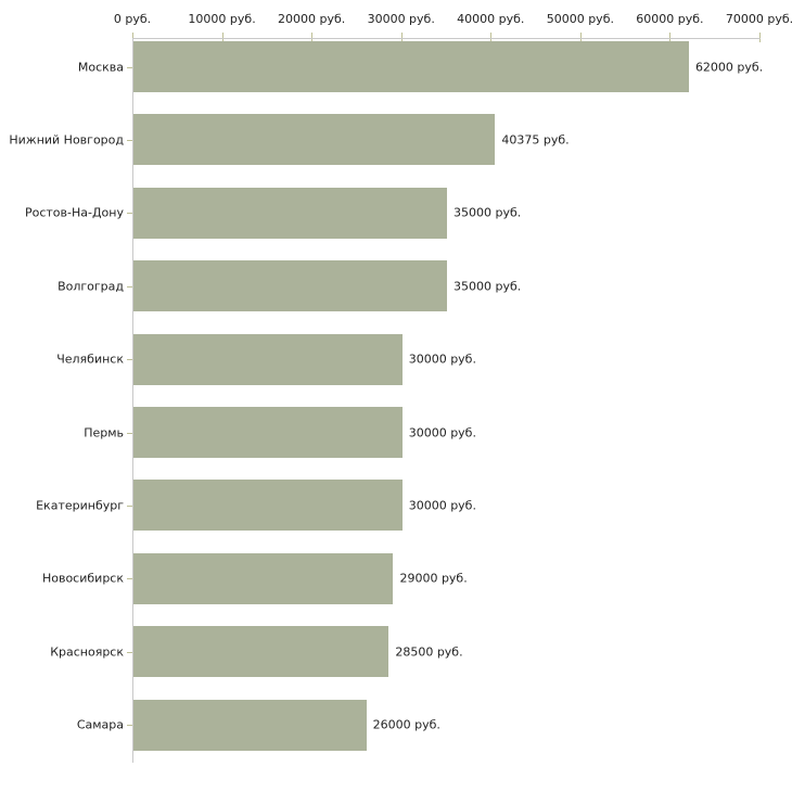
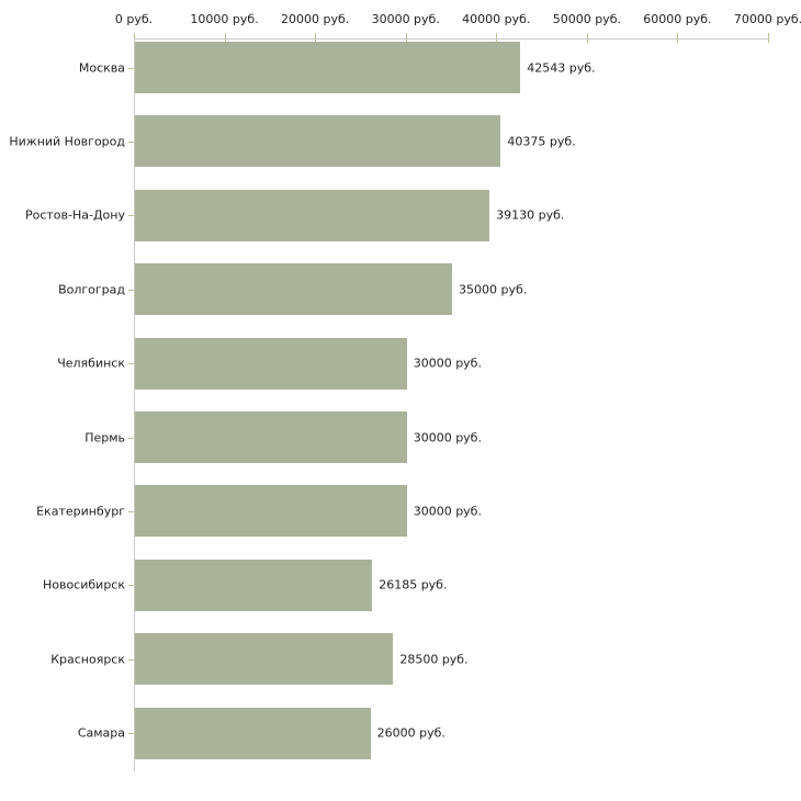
Москва: 62000 -> 42543
Ростов-На-Дону: 35000 -> 39130
Новосибирск: 29000 -> 26185
